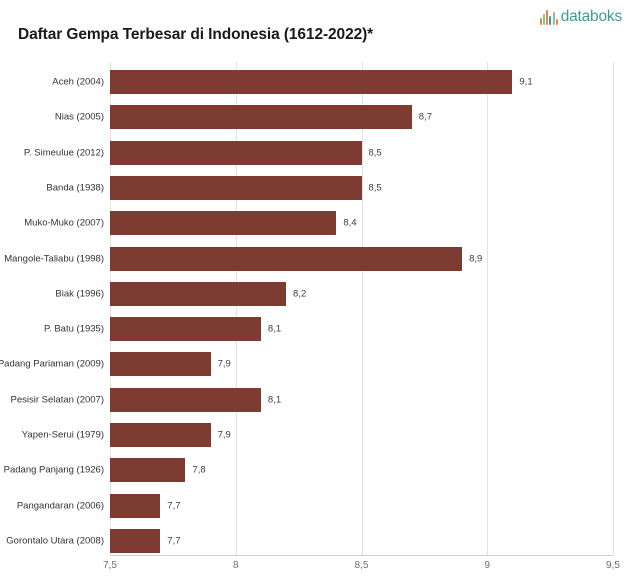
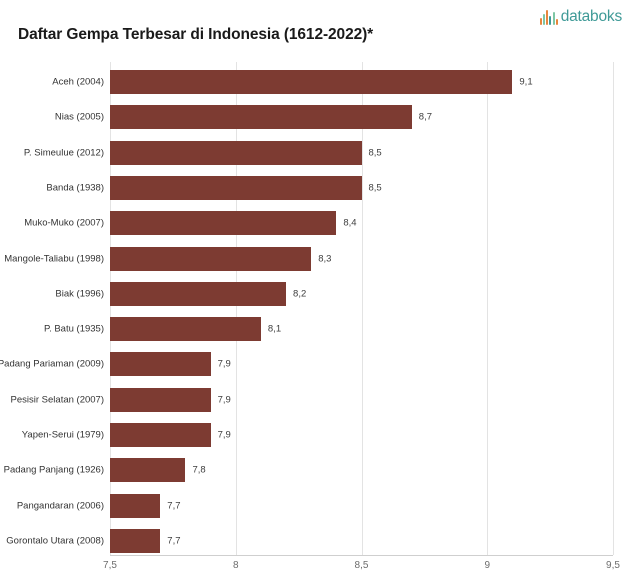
Mangole-Taliabu (1998): 8,9 -> 8,3
Pesisir Selatan (2007): 8,1 -> 7,9
